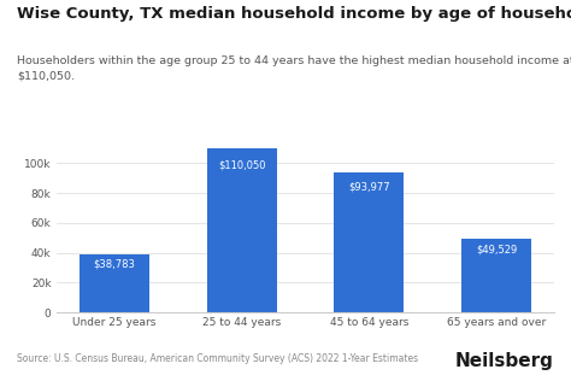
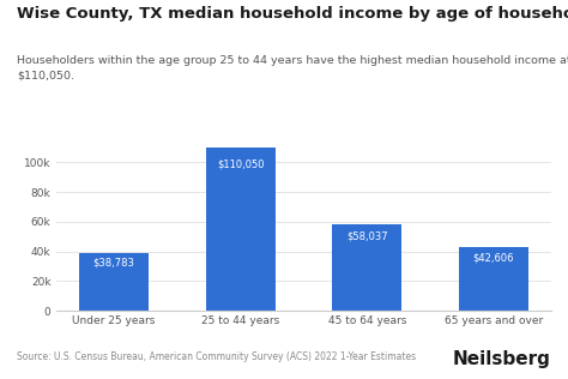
45 to 64 years: $93,977 -> $58,037
65 years and over: $49,529 -> $42,606
